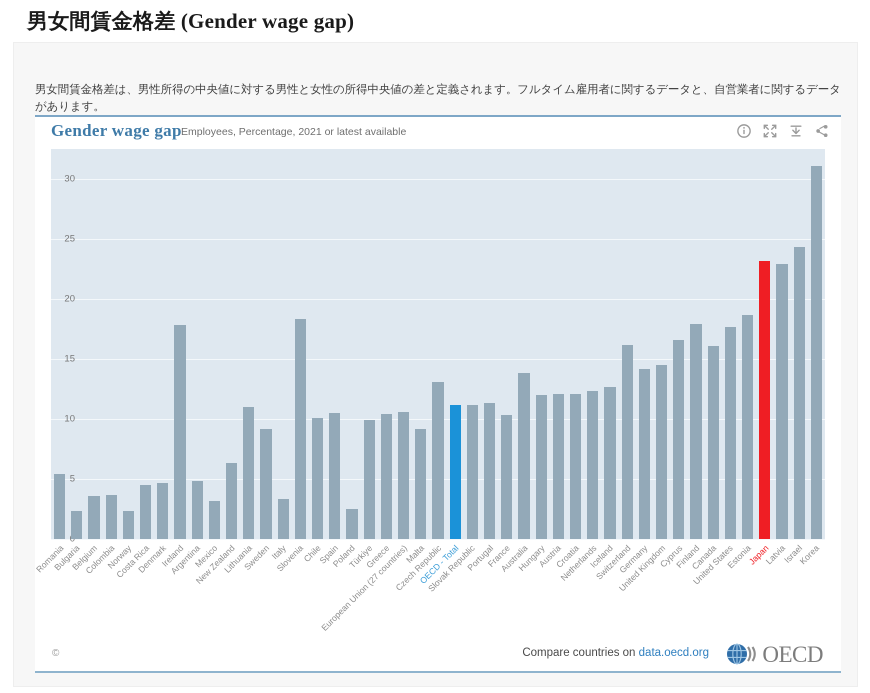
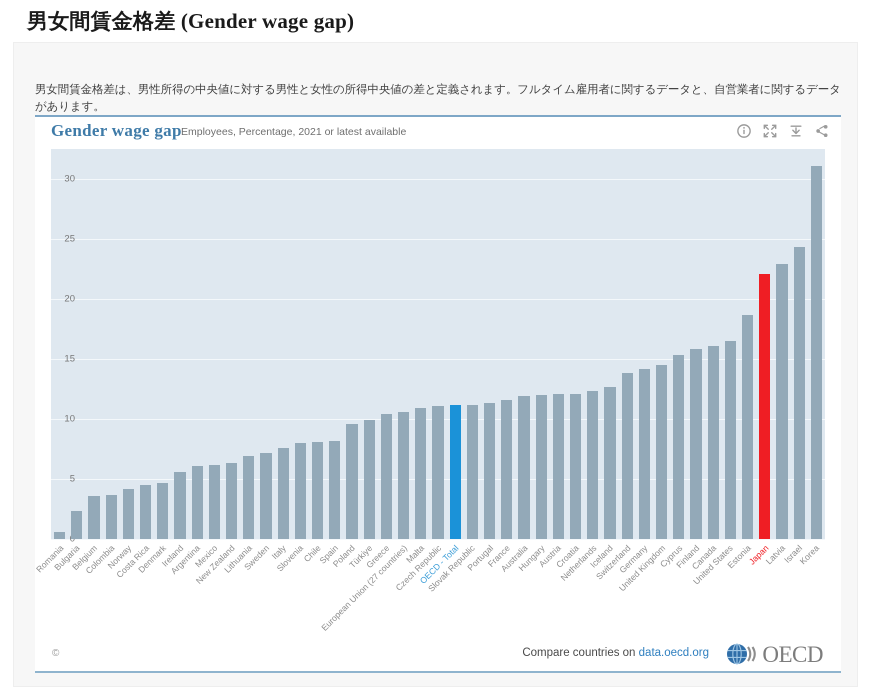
Romania: 5.4 -> 0.6
Norway: 2.3 -> 4.2
Ireland: 17.8 -> 5.6
Argentina: 4.8 -> 6.1
Mexico: 3.2 -> 6.2
Lithuania: 11.0 -> 6.9
Sweden: 9.2 -> 7.2
Italy: 3.3 -> 7.6
Slovenia: 18.3 -> 8.0
Chile: 10.1 -> 8.1
Spain: 10.5 -> 8.2
Poland: 2.5 -> 9.6
Malta: 9.2 -> 10.9
Czech Republic: 13.1 -> 11.1
France: 10.3 -> 11.6
Australia: 13.8 -> 11.9
Switzerland: 16.2 -> 13.8
Cyprus: 16.6 -> 15.3
Finland: 17.9 -> 15.8
United States: 17.7 -> 16.5
Japan: 23.2 -> 22.1
